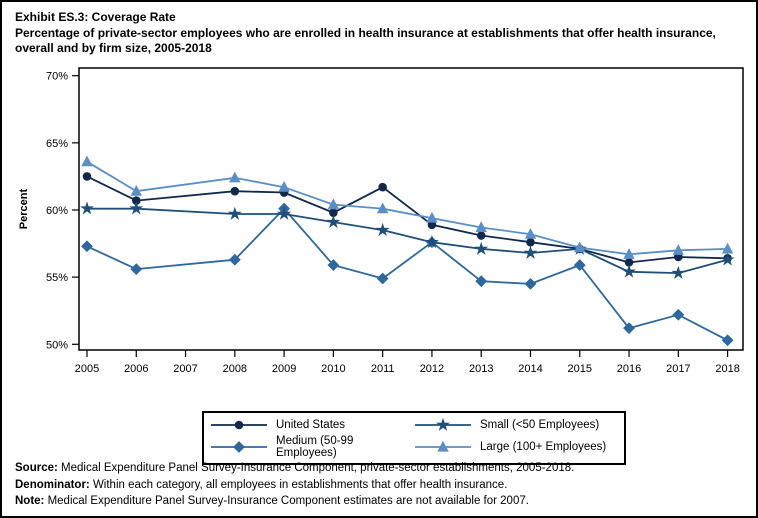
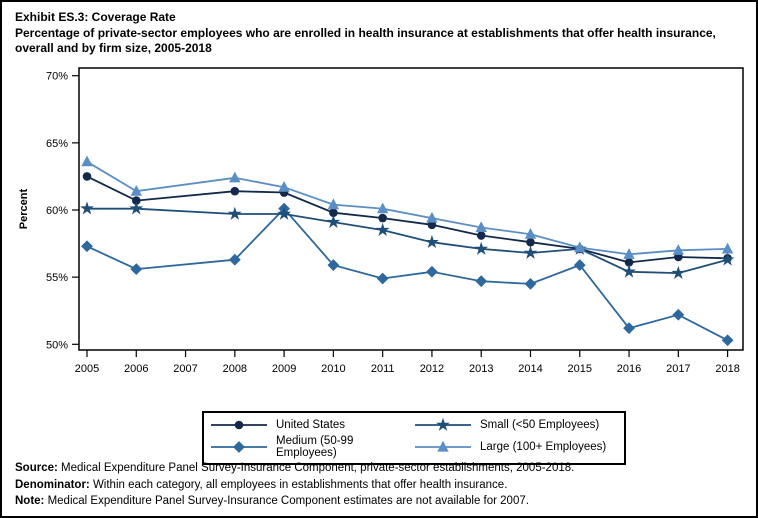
United States/2011: 61.7% -> 59.4%
Medium (50-99 Employees)/2012: 57.6% -> 55.4%
